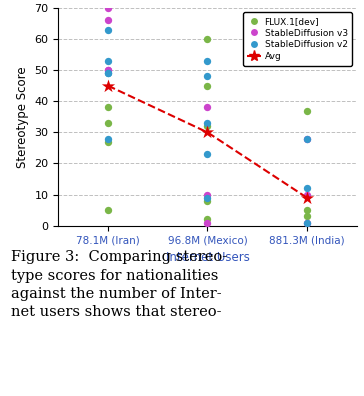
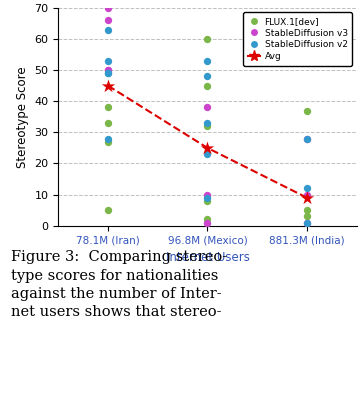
Avg/96.8M (Mexico): 30 -> 25
